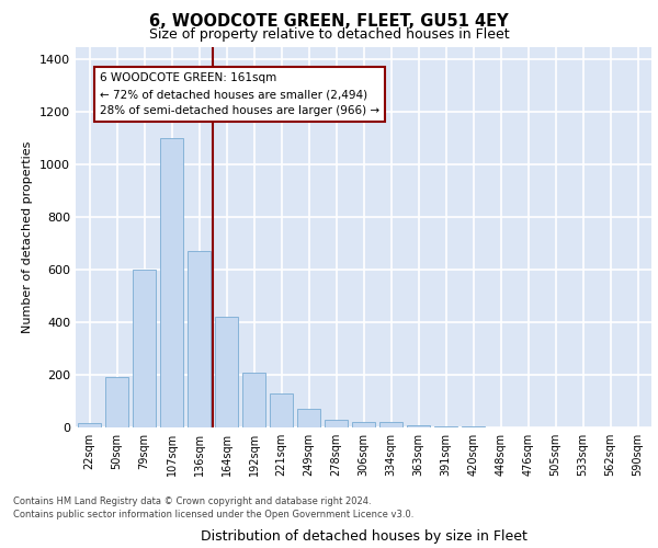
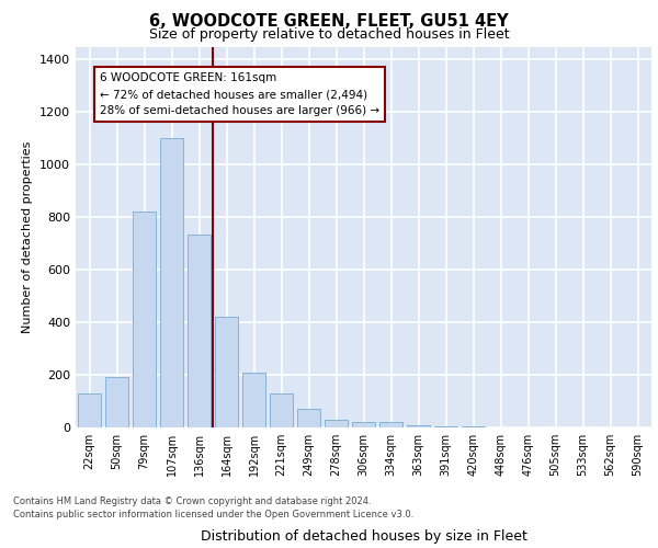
22sqm: 15 -> 130
79sqm: 600 -> 820
136sqm: 670 -> 735
